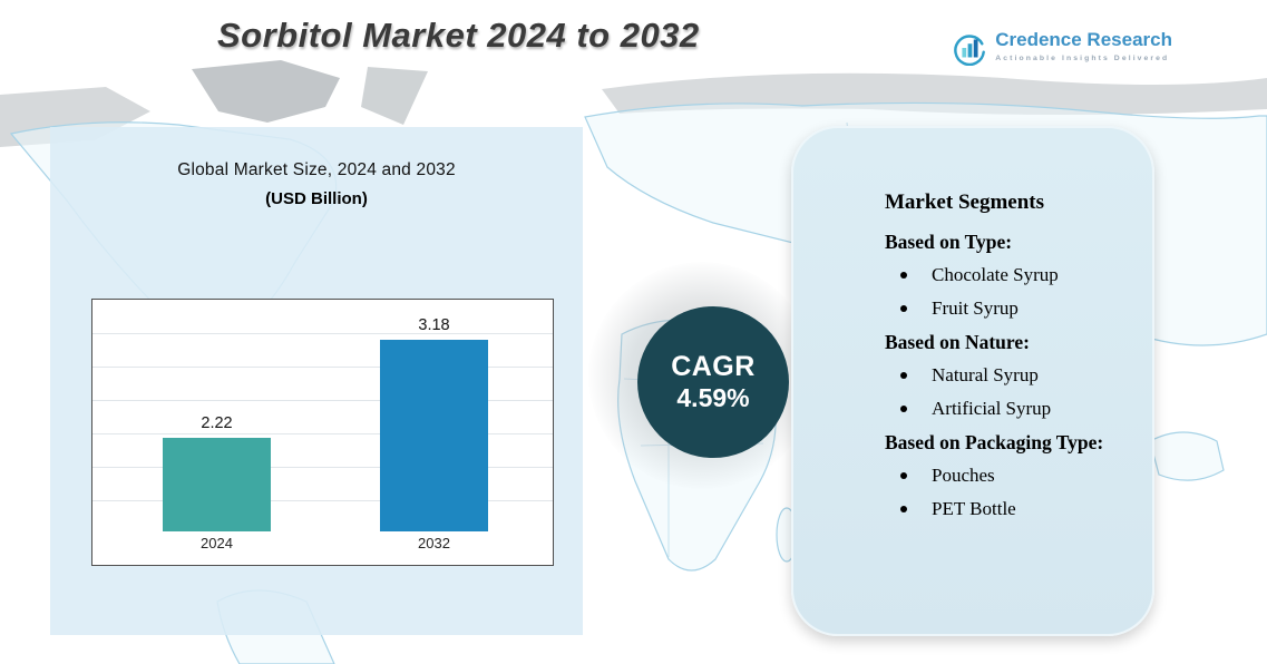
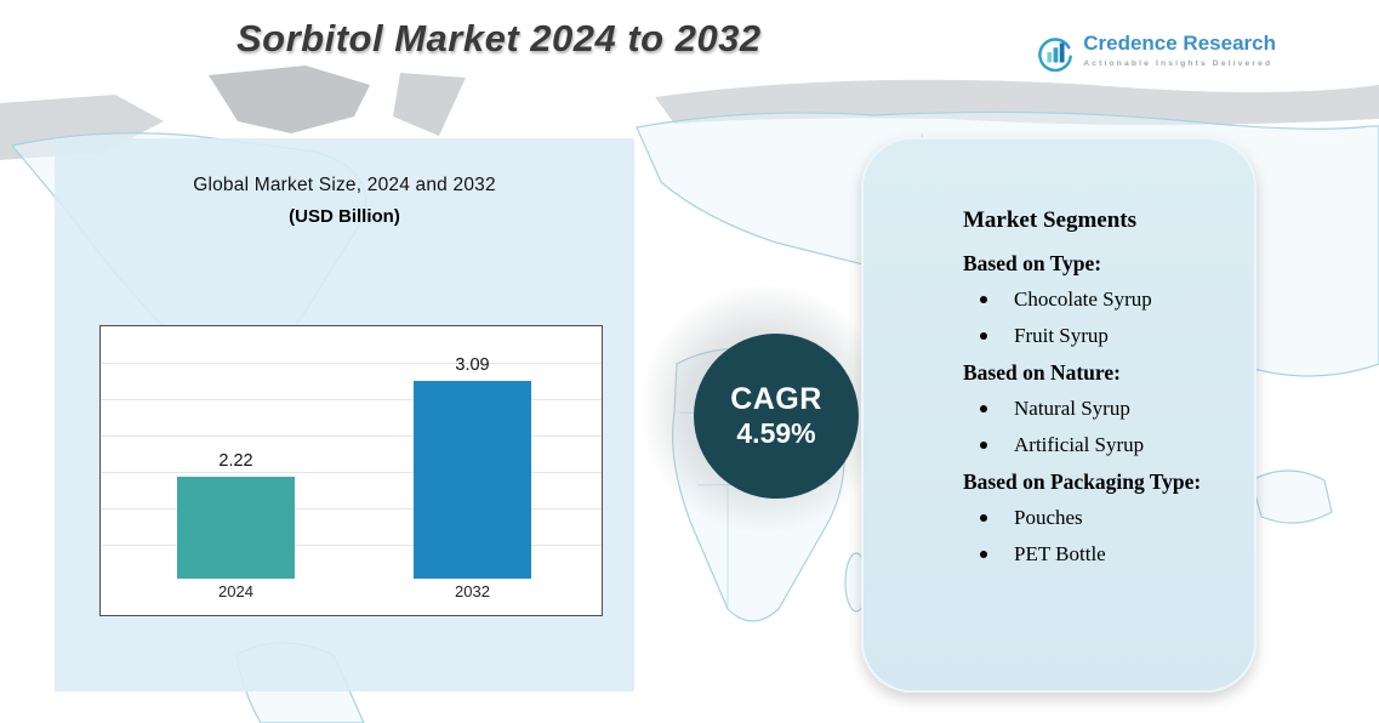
2032: 3.18 -> 3.09
